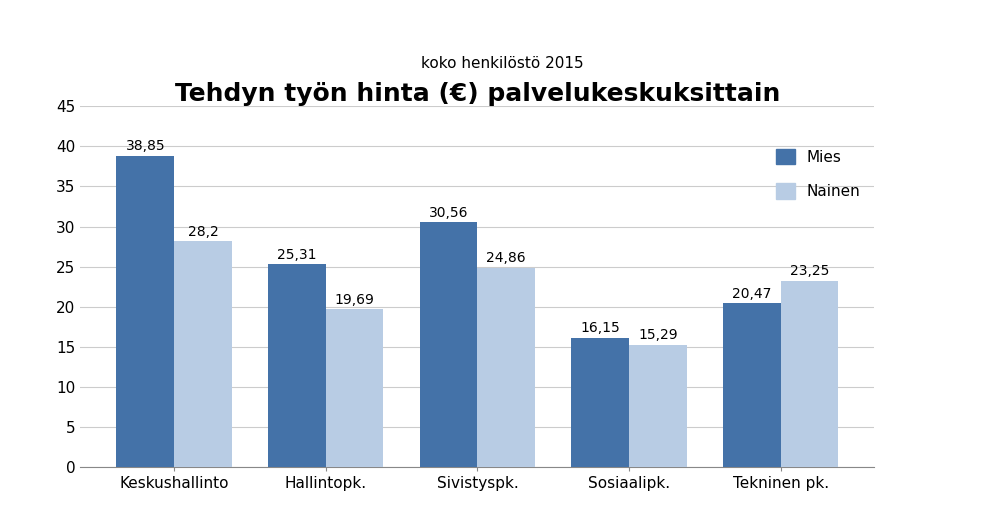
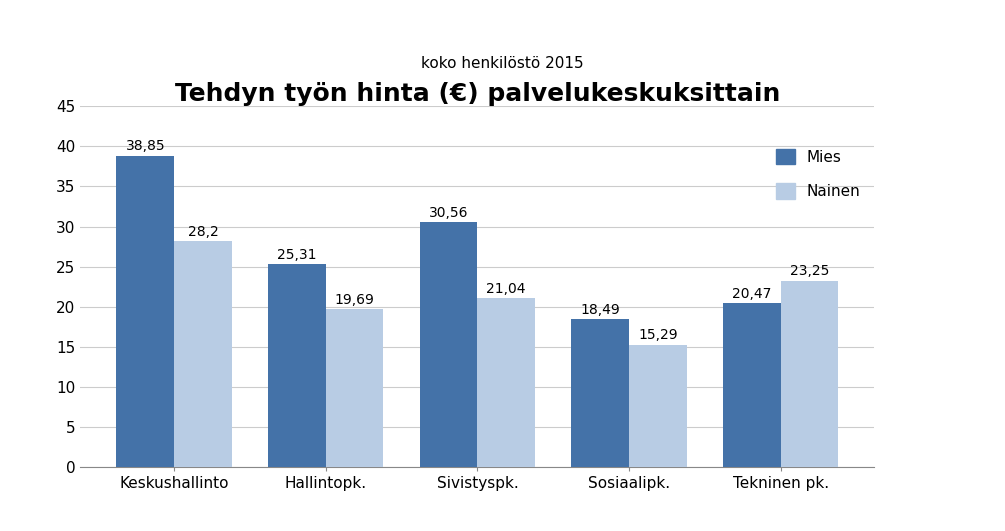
Nainen/Sivistyspk.: 24,86 -> 21,04
Mies/Sosiaalipk.: 16,15 -> 18,49
